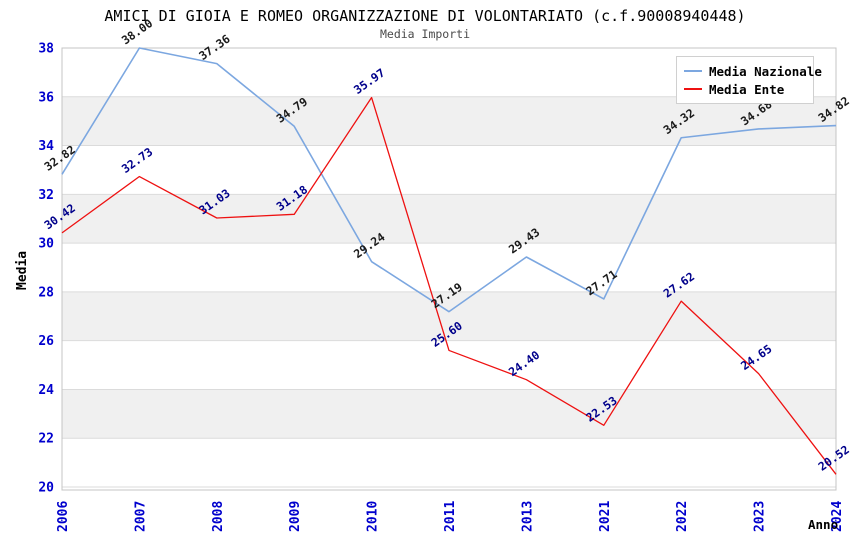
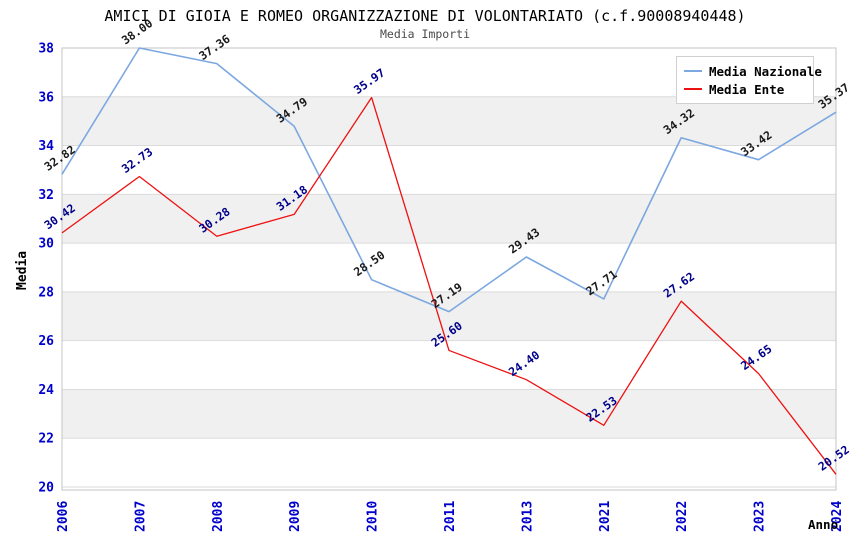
Media Ente/2008: 31.03 -> 30.28
Media Nazionale/2010: 29.24 -> 28.50
Media Nazionale/2023: 34.68 -> 33.42
Media Nazionale/2024: 34.82 -> 35.37
